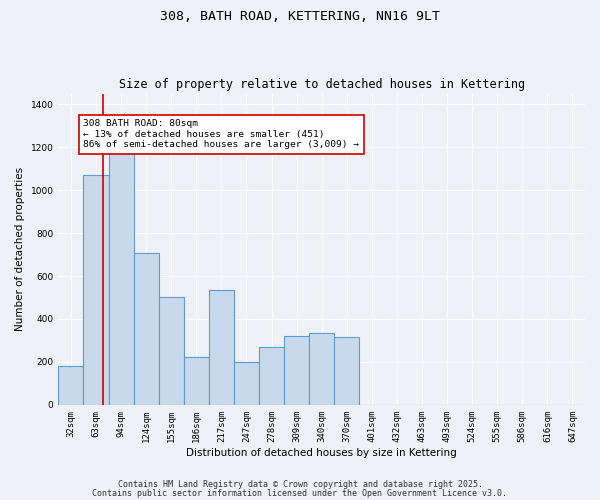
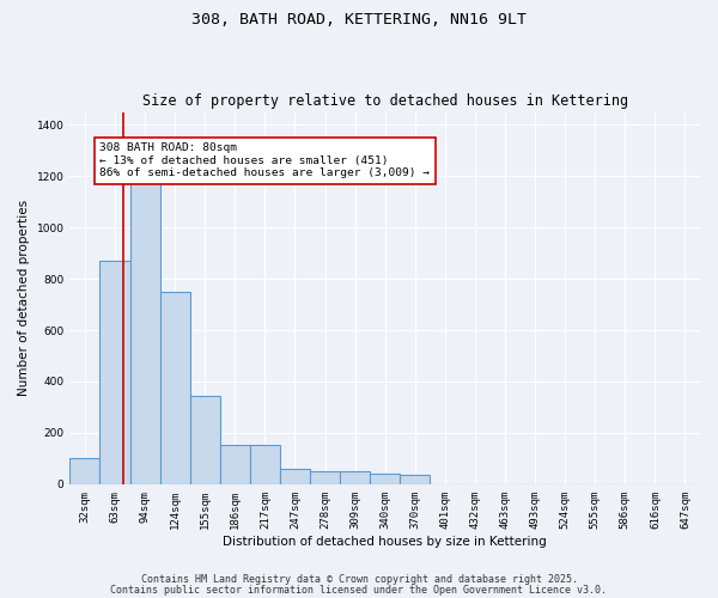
32sqm: 180 -> 100
63sqm: 1070 -> 870
124sqm: 705 -> 750
155sqm: 500 -> 345
186sqm: 225 -> 155
217sqm: 535 -> 155
247sqm: 200 -> 60
278sqm: 270 -> 50
309sqm: 320 -> 50
340sqm: 335 -> 40
370sqm: 315 -> 35
